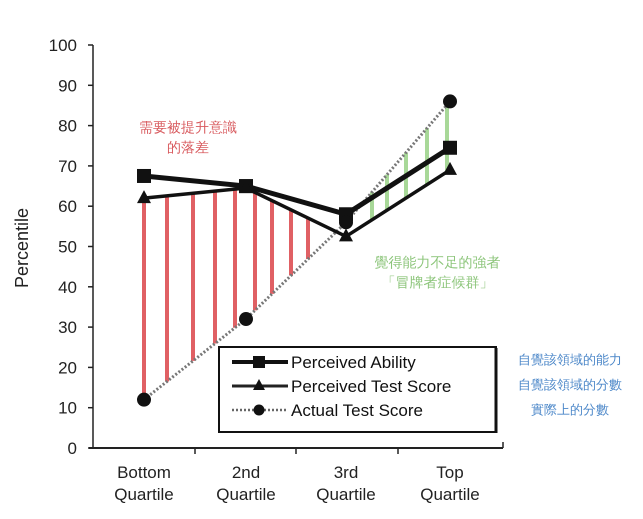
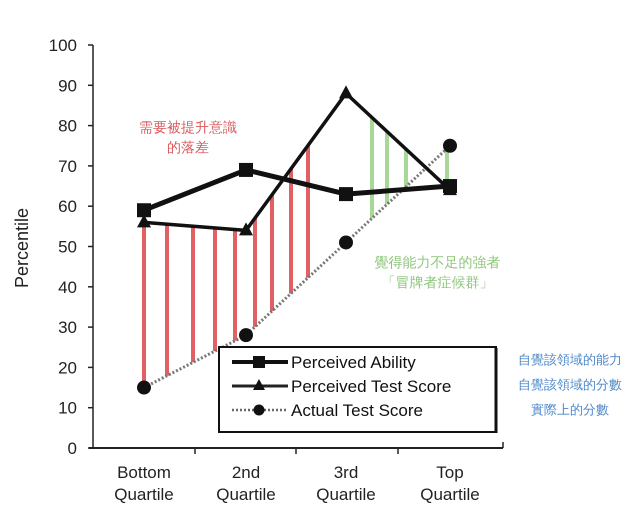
Perceived Ability/Bottom Quartile: 68 -> 59
Perceived Test Score/Bottom Quartile: 62 -> 56
Actual Test Score/Bottom Quartile: 12 -> 15
Perceived Ability/2nd Quartile: 65 -> 69
Perceived Test Score/2nd Quartile: 64 -> 54
Actual Test Score/2nd Quartile: 32 -> 28
Perceived Ability/3rd Quartile: 58 -> 63
Perceived Test Score/3rd Quartile: 52 -> 88
Actual Test Score/3rd Quartile: 56 -> 51
Perceived Ability/Top Quartile: 74 -> 65
Perceived Test Score/Top Quartile: 69 -> 64
Actual Test Score/Top Quartile: 86 -> 75
